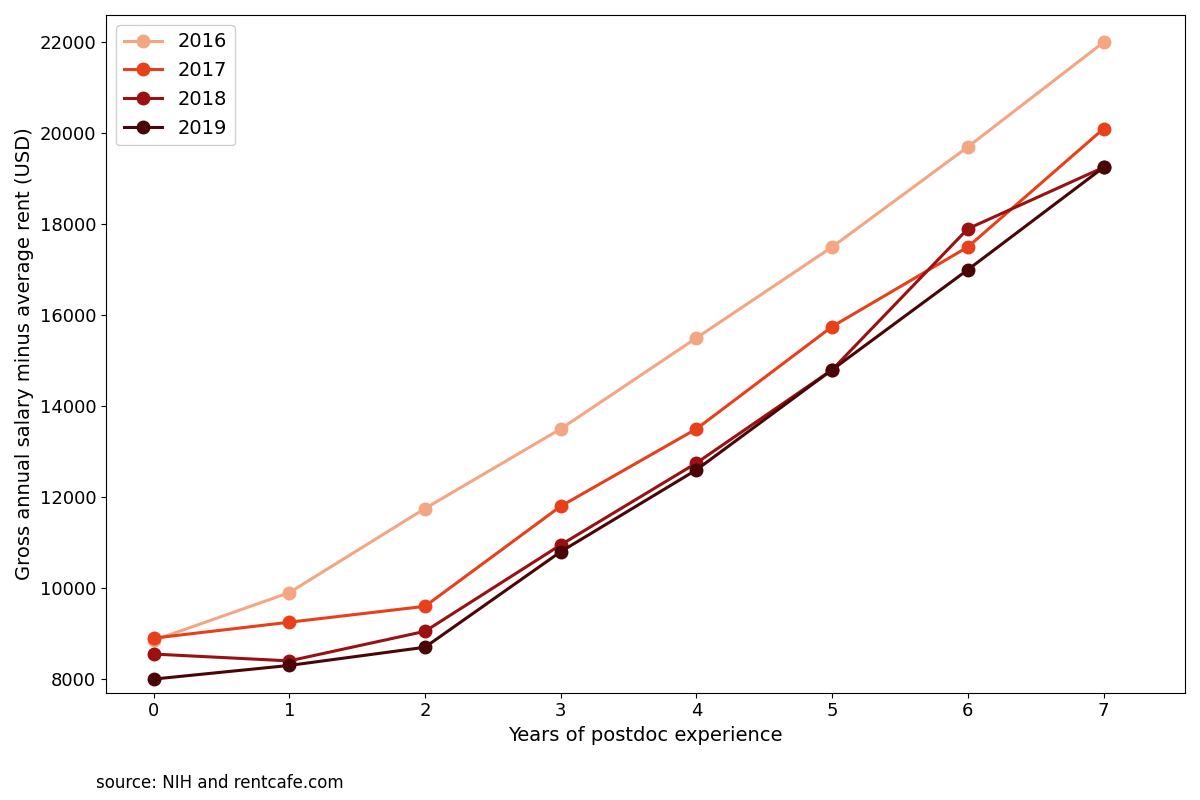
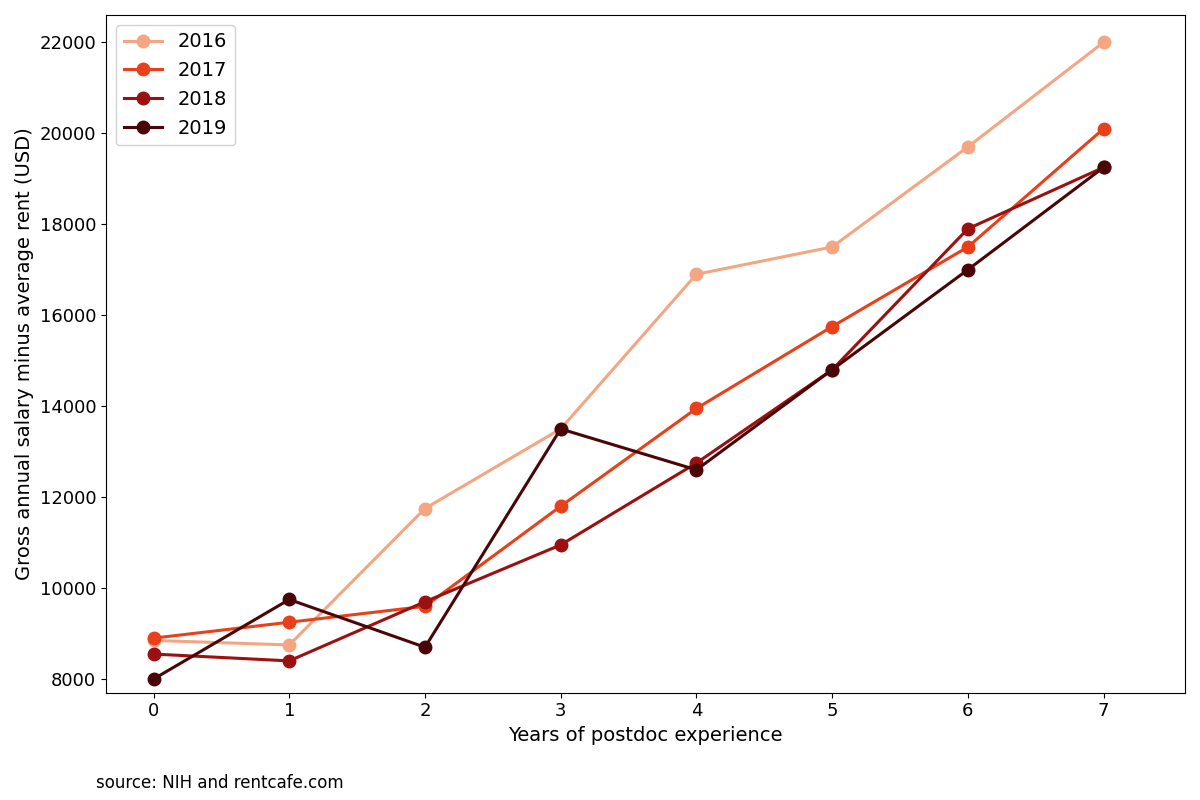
2016/1: 9900 -> 8750
2019/1: 8300 -> 9750
2018/2: 9050 -> 9700
2019/3: 10800 -> 13500
2016/4: 15500 -> 16900
2017/4: 13500 -> 13950
